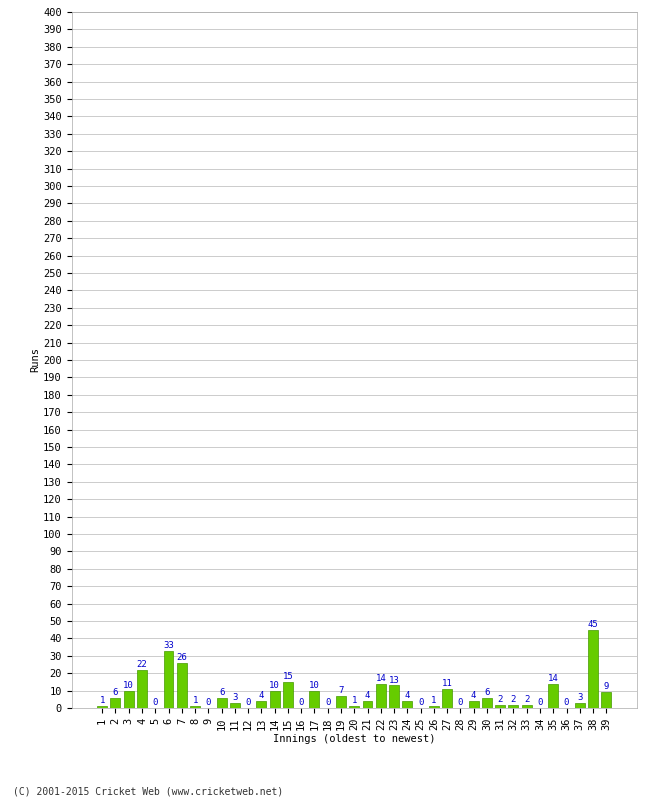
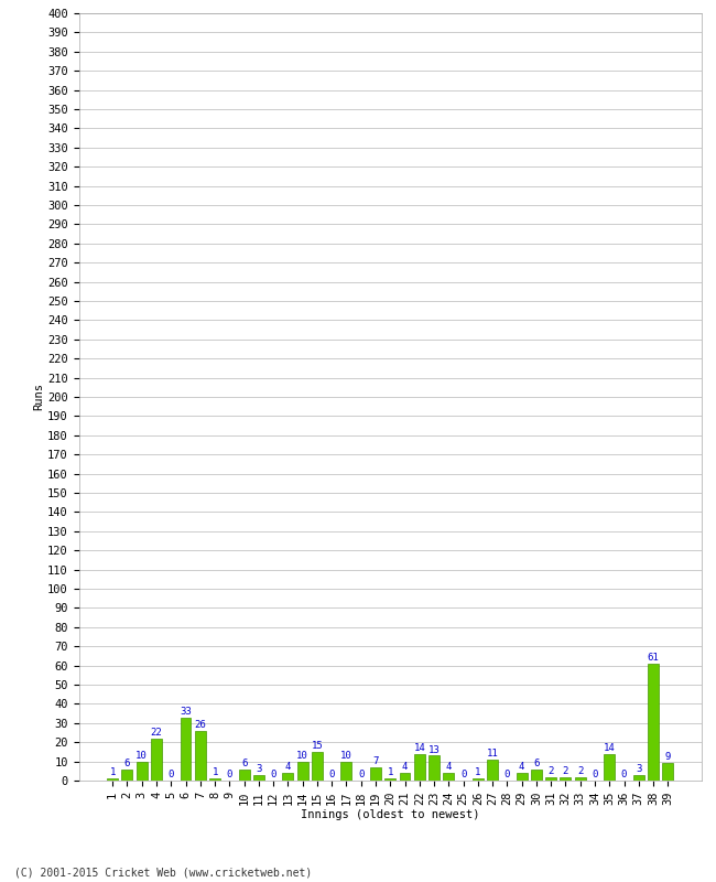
38: 45 -> 61
